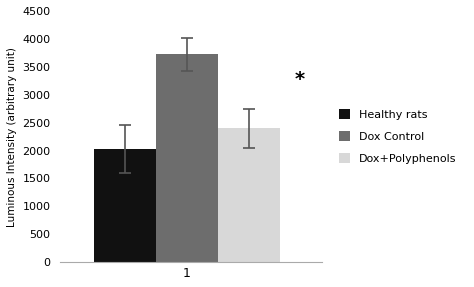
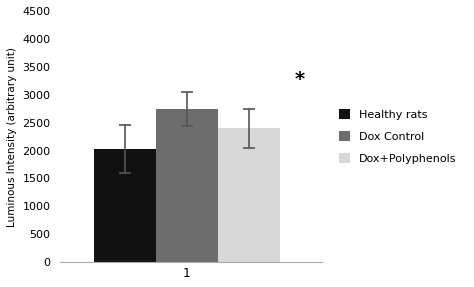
1: 3720 -> 2740
